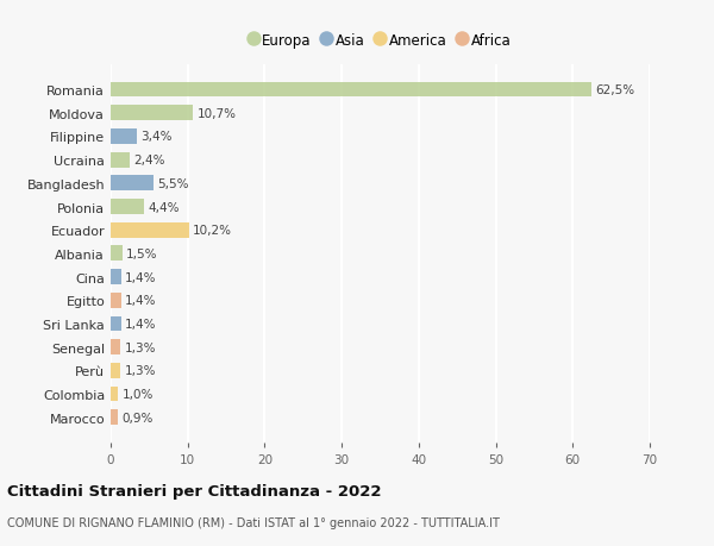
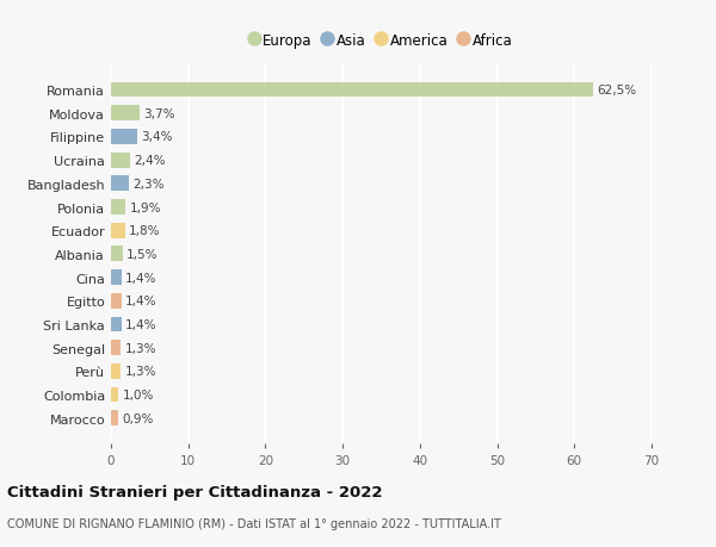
Moldova: 10,7% -> 3,7%
Bangladesh: 5,5% -> 2,3%
Polonia: 4,4% -> 1,9%
Ecuador: 10,2% -> 1,8%
